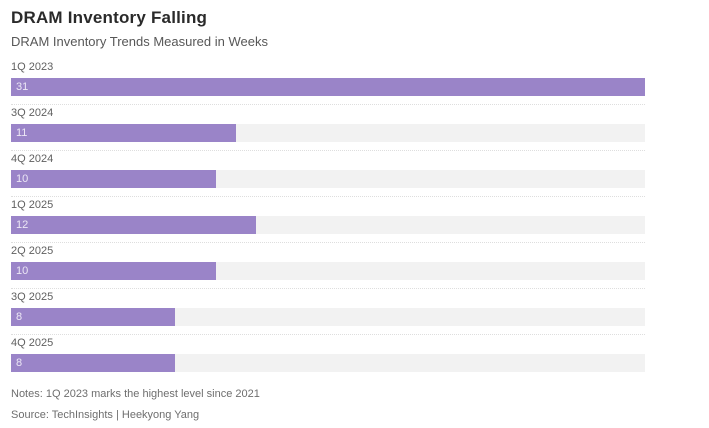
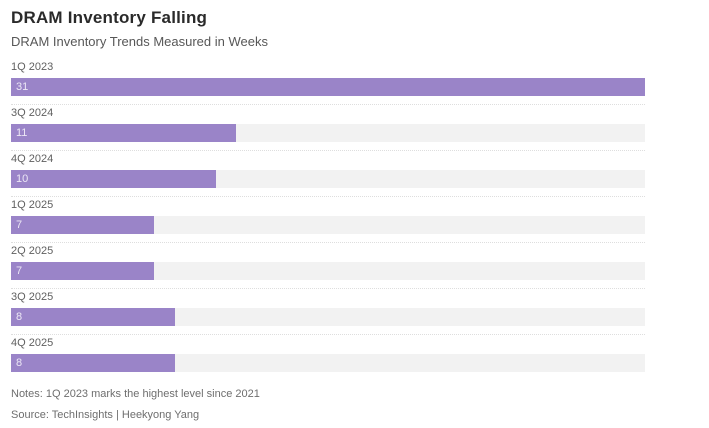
1Q 2025: 12 -> 7
2Q 2025: 10 -> 7
